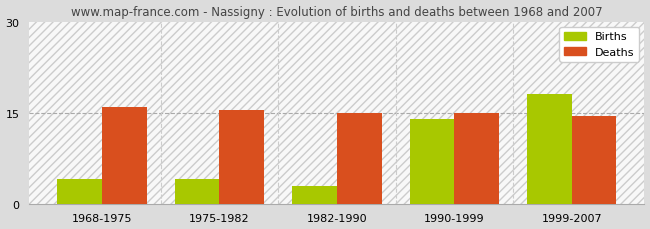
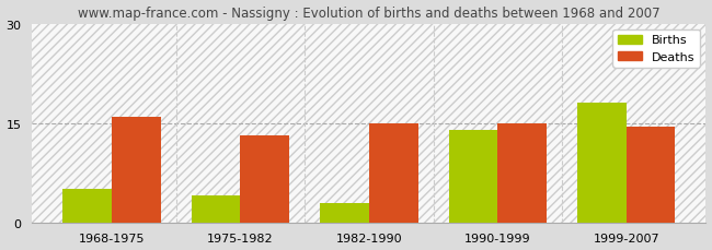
Births/1968-1975: 4 -> 5
Deaths/1975-1982: 15.5 -> 13.2
